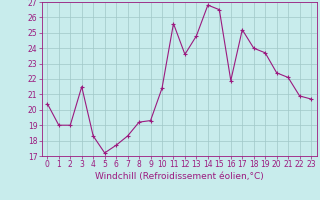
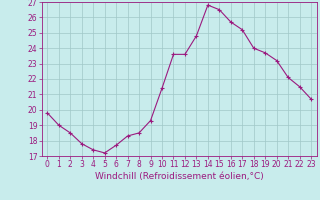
0: 20.4 -> 19.8
2: 19.0 -> 18.5
3: 21.5 -> 17.8
4: 18.3 -> 17.4
8: 19.2 -> 18.5
11: 25.6 -> 23.6
16: 21.9 -> 25.7
20: 22.4 -> 23.2
22: 20.9 -> 21.5
